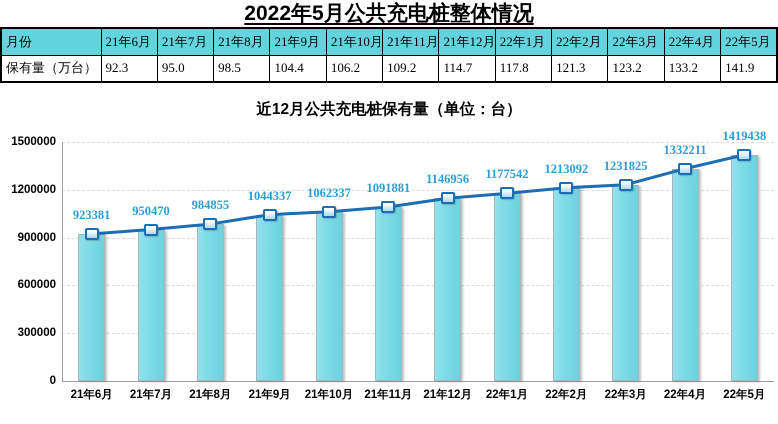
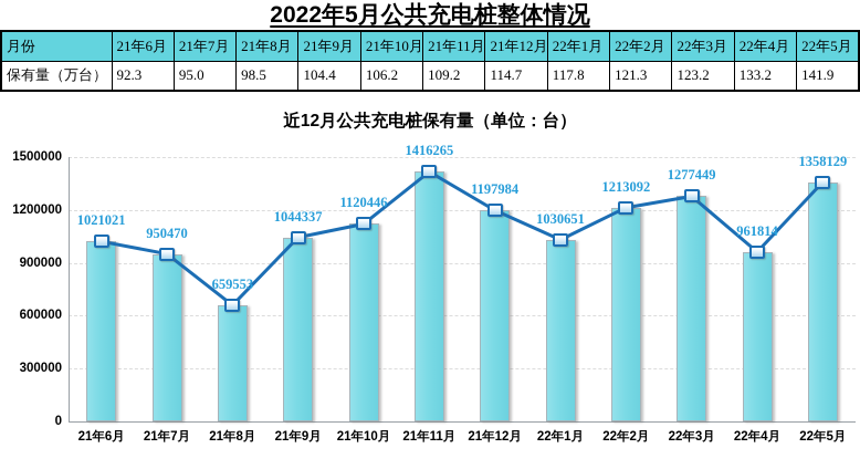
21年6月: 923381 -> 1021021
21年8月: 984855 -> 659553
21年10月: 1062337 -> 1120446
21年11月: 1091881 -> 1416265
21年12月: 1146956 -> 1197984
22年1月: 1177542 -> 1030651
22年3月: 1231825 -> 1277449
22年4月: 1332211 -> 961814
22年5月: 1419438 -> 1358129
